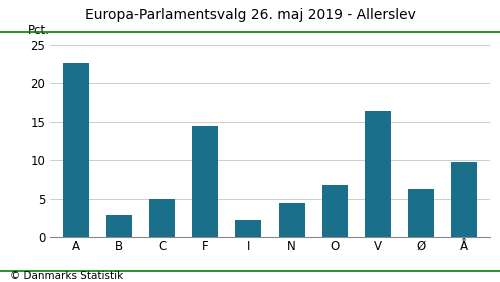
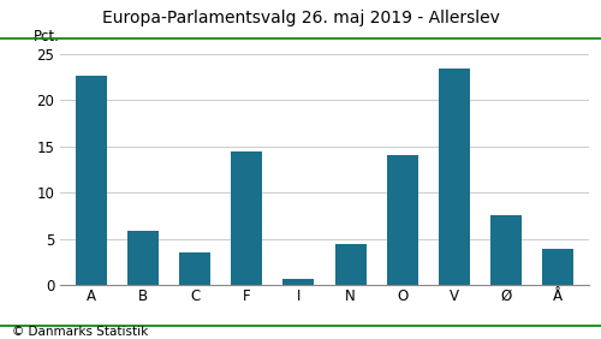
B: 2.8 -> 5.9
C: 5.0 -> 3.5
I: 2.2 -> 0.7
O: 6.8 -> 14.1
V: 16.4 -> 23.4
Ø: 6.2 -> 7.6
Å: 9.8 -> 3.9
